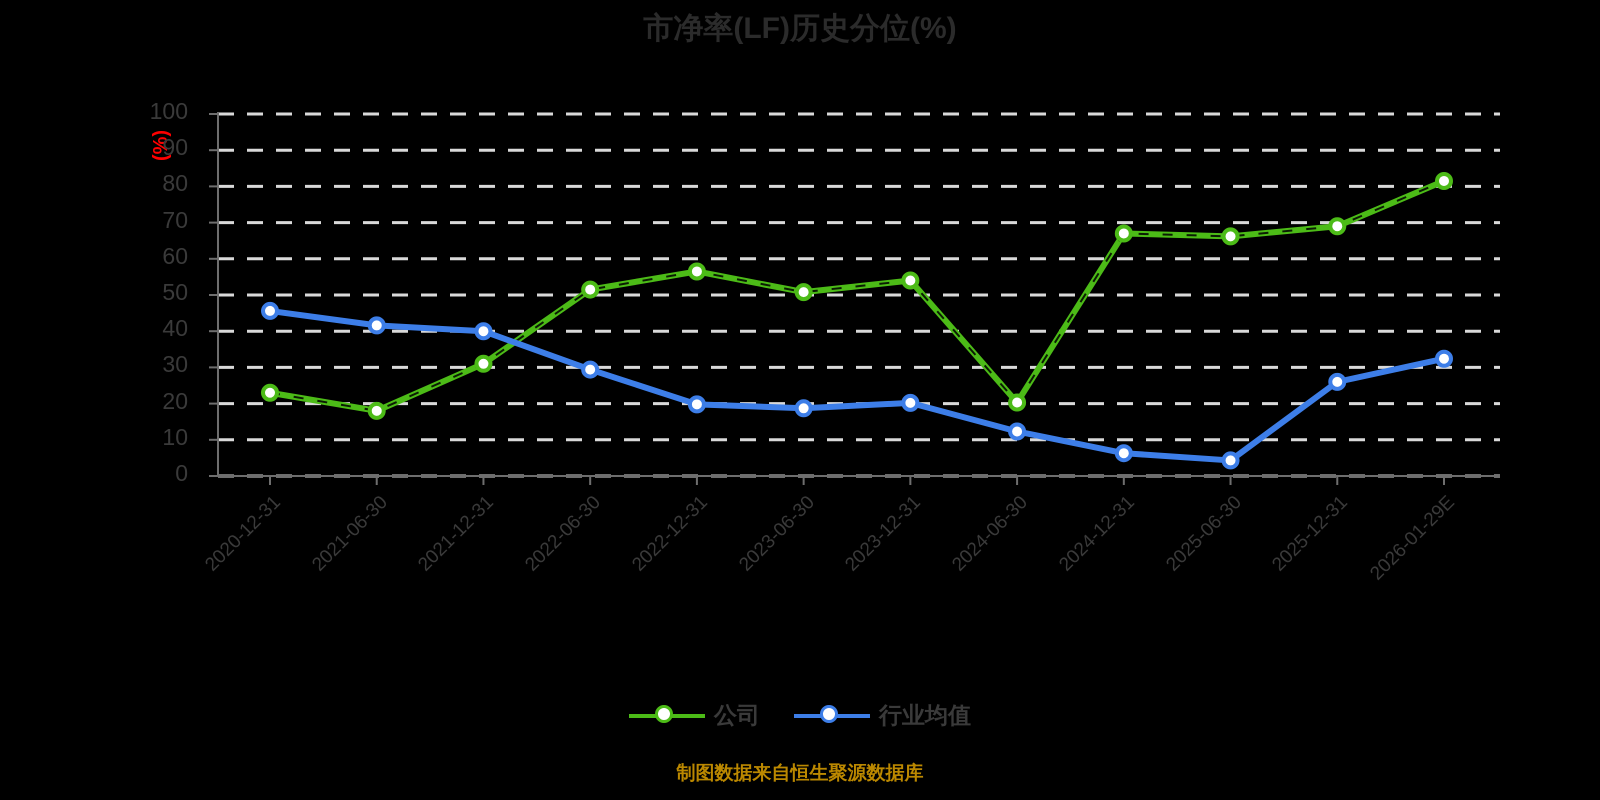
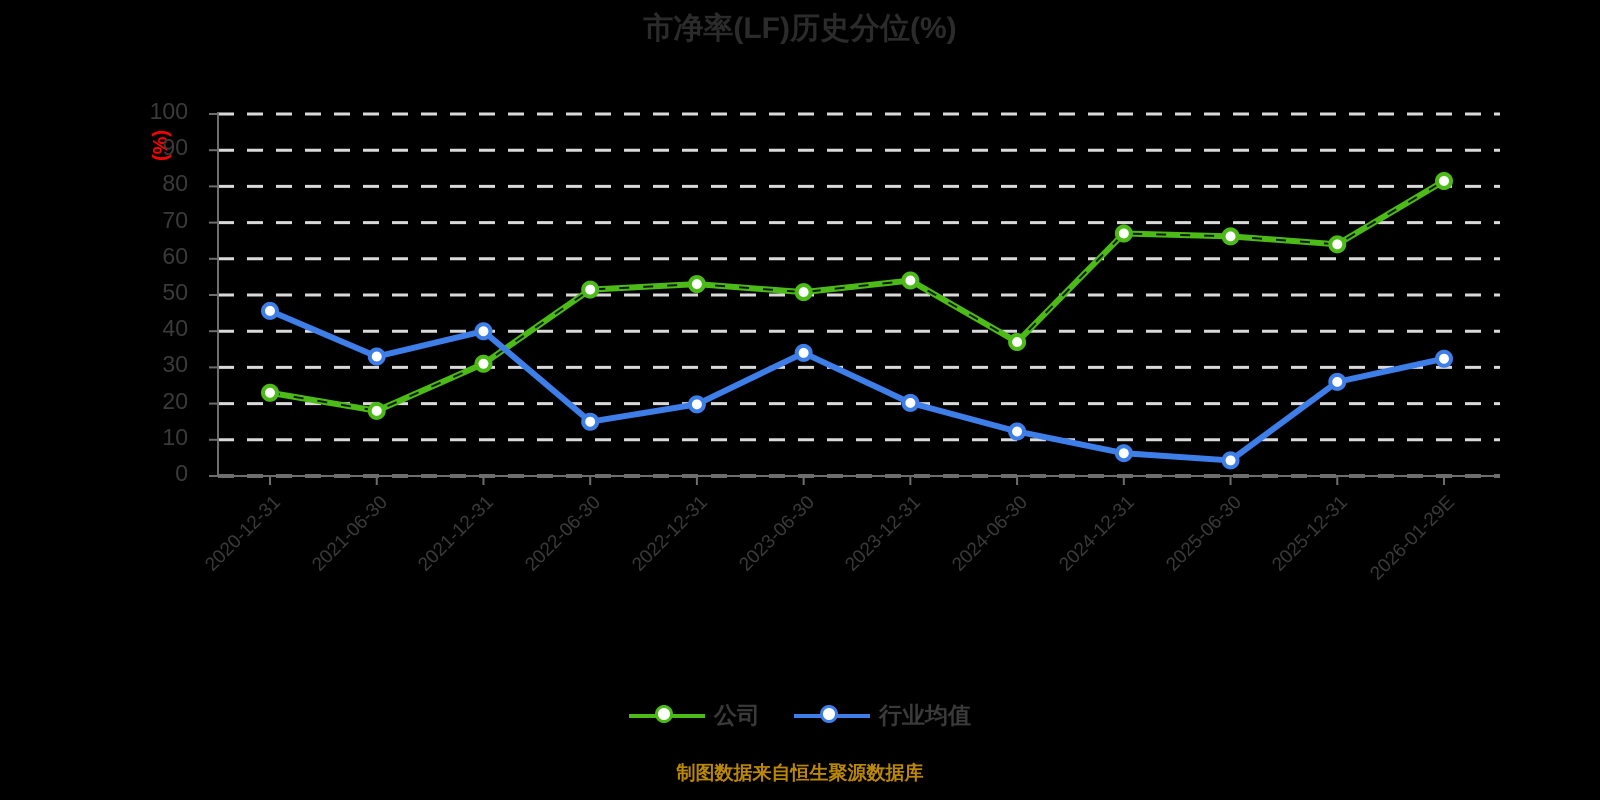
行业均值/2021-06-30: 42 -> 33
行业均值/2022-06-30: 29 -> 15
公司/2022-12-31: 56 -> 53
行业均值/2023-06-30: 19 -> 34
公司/2024-06-30: 20 -> 37
公司/2025-12-31: 69 -> 64
